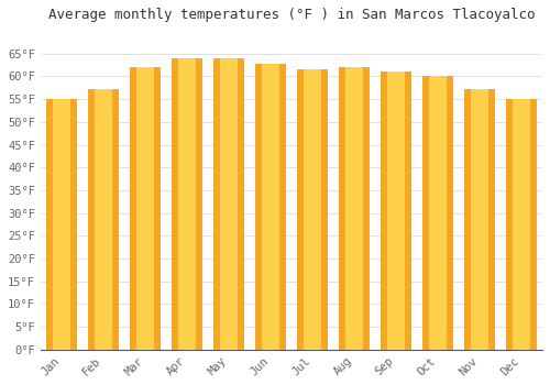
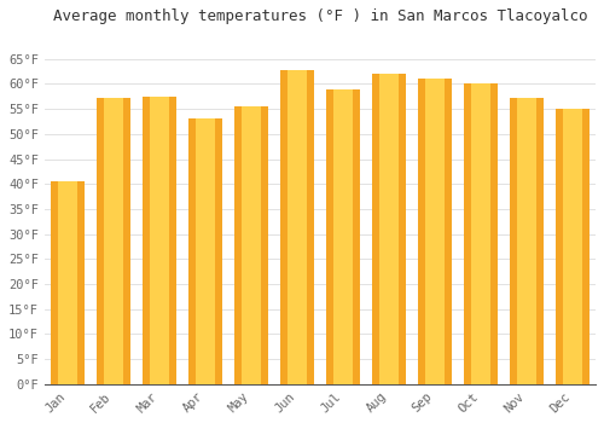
Jan: 55.0°F -> 40.5°F
Mar: 62.1°F -> 57.5°F
Apr: 64.0°F -> 53.0°F
May: 64.0°F -> 55.5°F
Jul: 61.5°F -> 59.0°F
